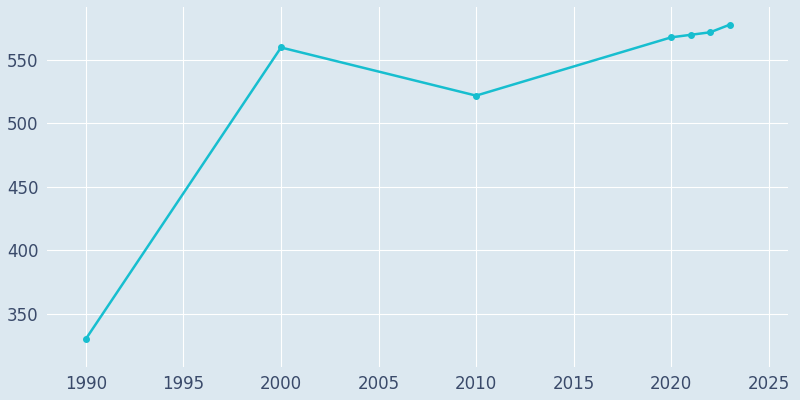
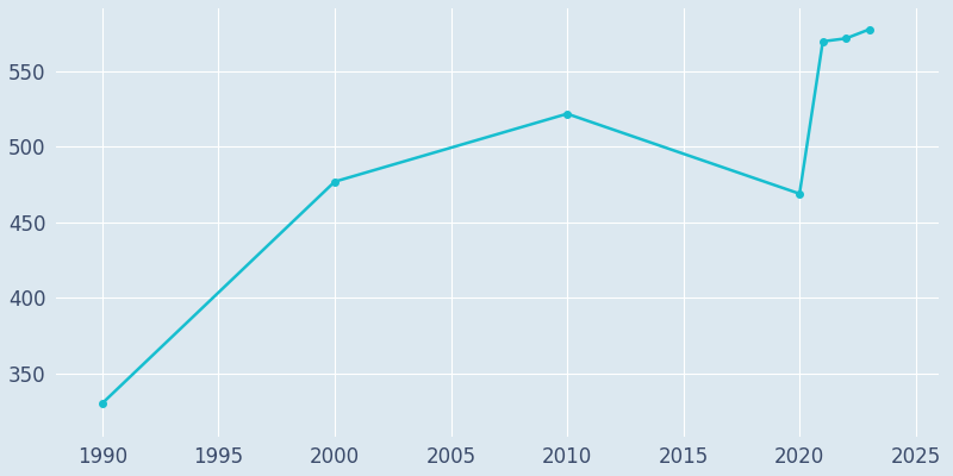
2000: 560 -> 477
2020: 568 -> 469
